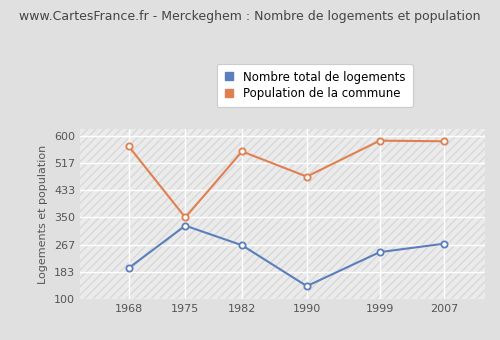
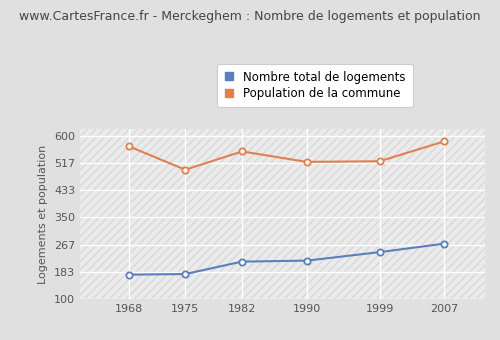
Nombre total de logements/1968: 195 -> 175
Nombre total de logements/1975: 325 -> 177
Population de la commune/1975: 350 -> 496
Nombre total de logements/1982: 265 -> 215
Nombre total de logements/1990: 140 -> 218
Population de la commune/1990: 475 -> 520
Population de la commune/1999: 585 -> 522
